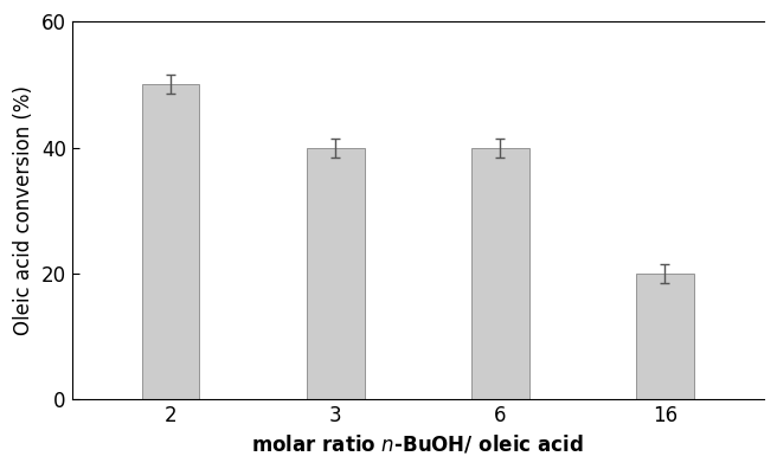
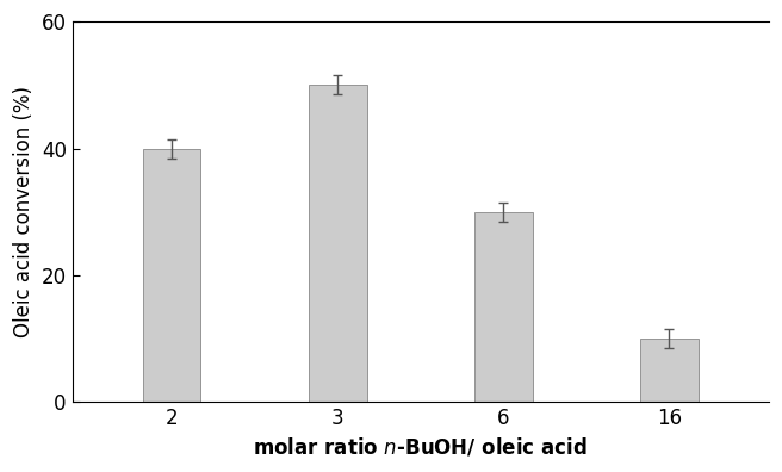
2: 50 -> 40
3: 40 -> 50
6: 40 -> 30
16: 20 -> 10
